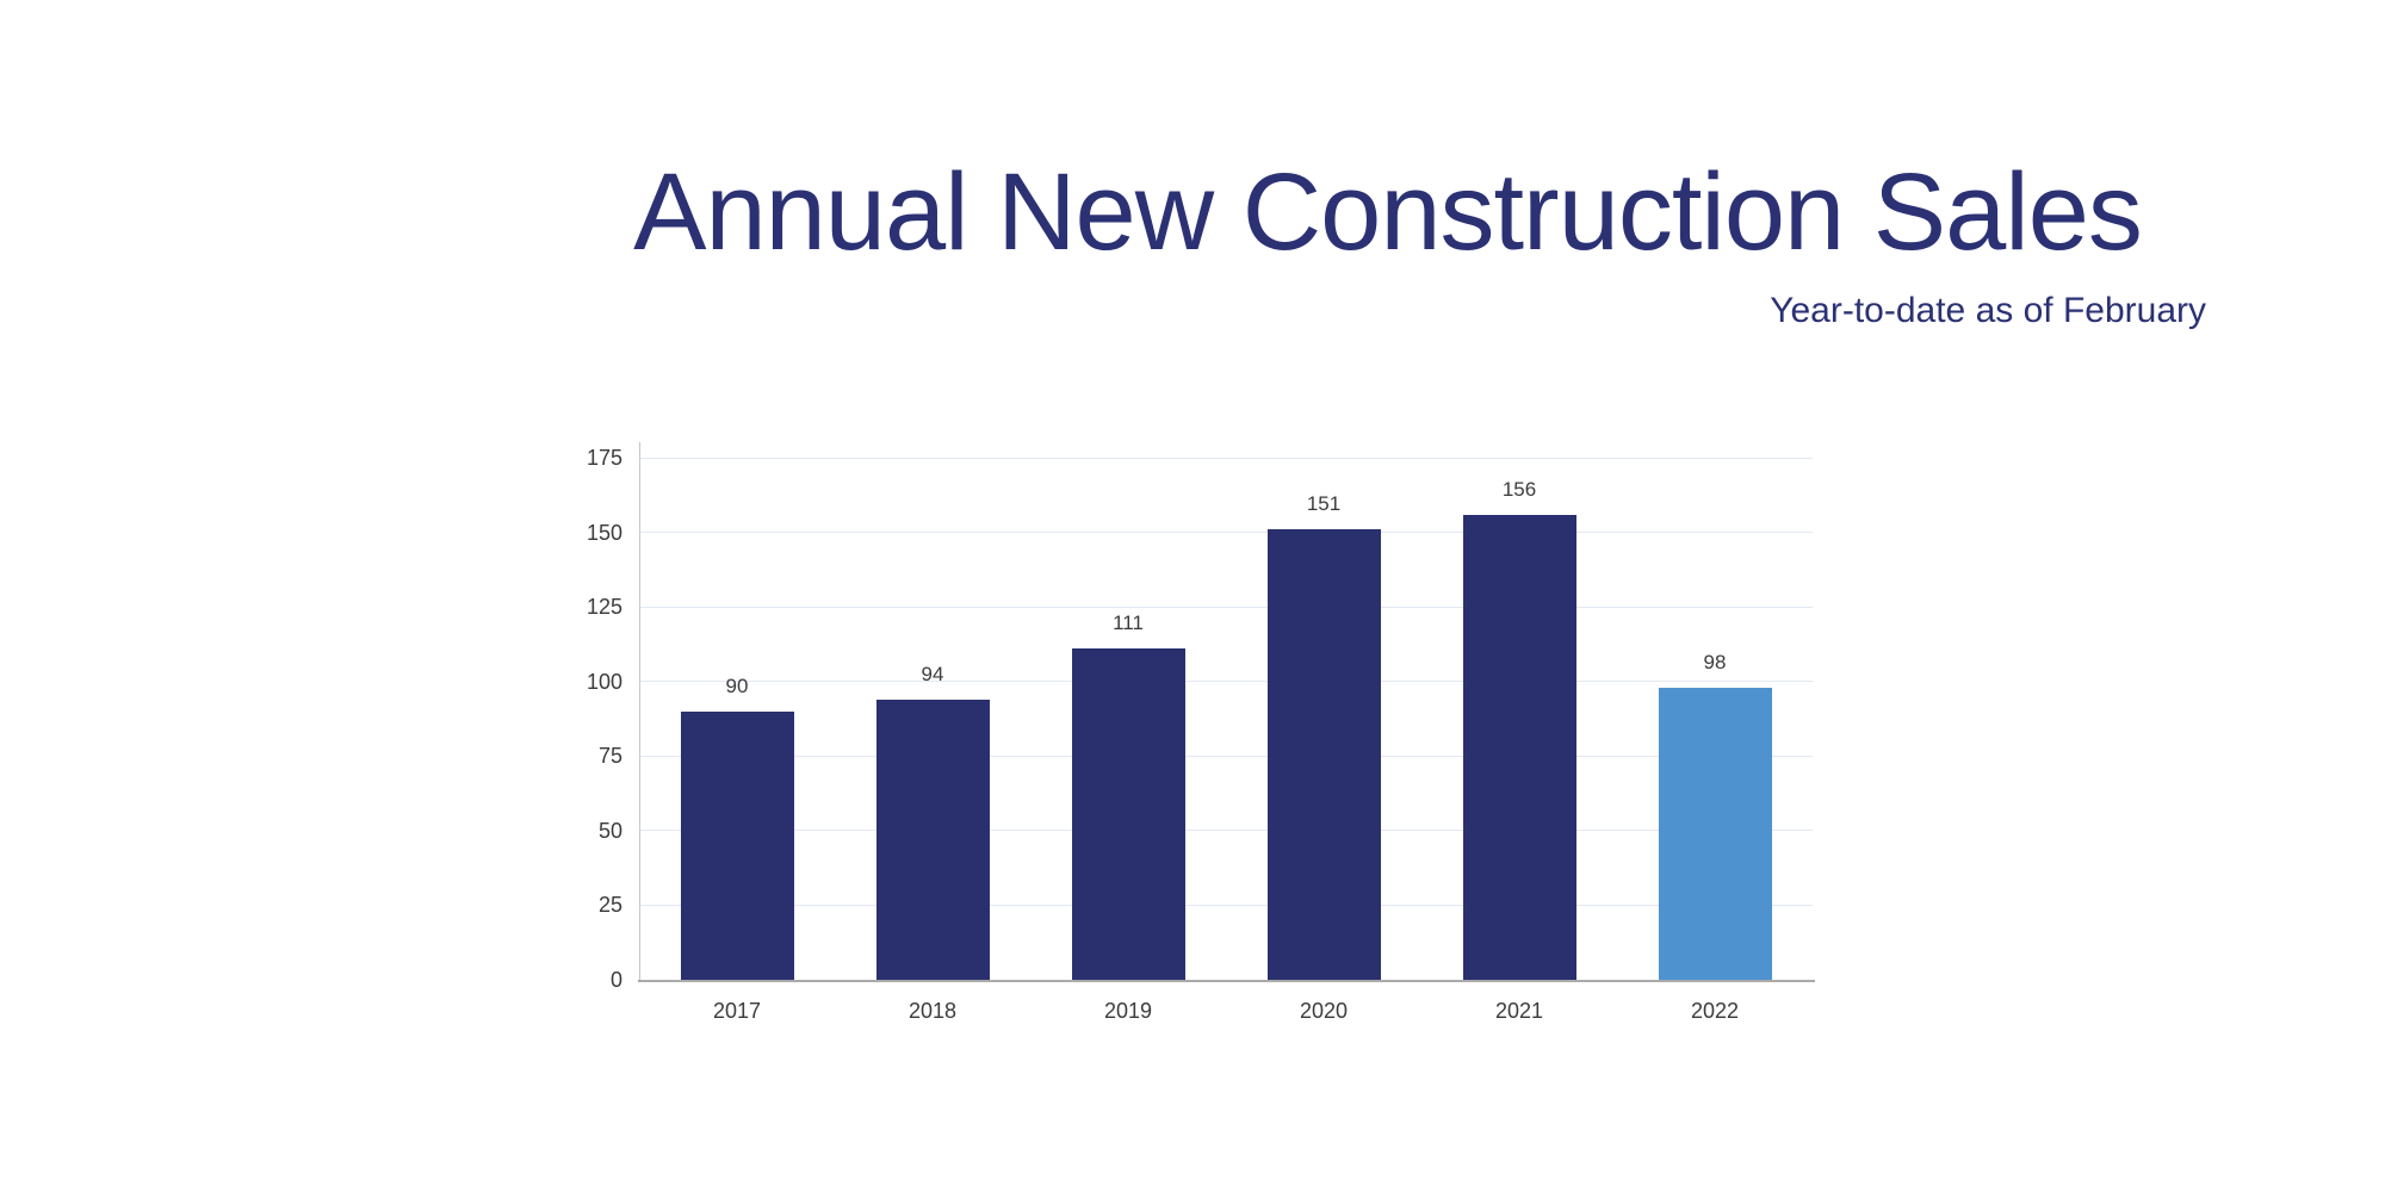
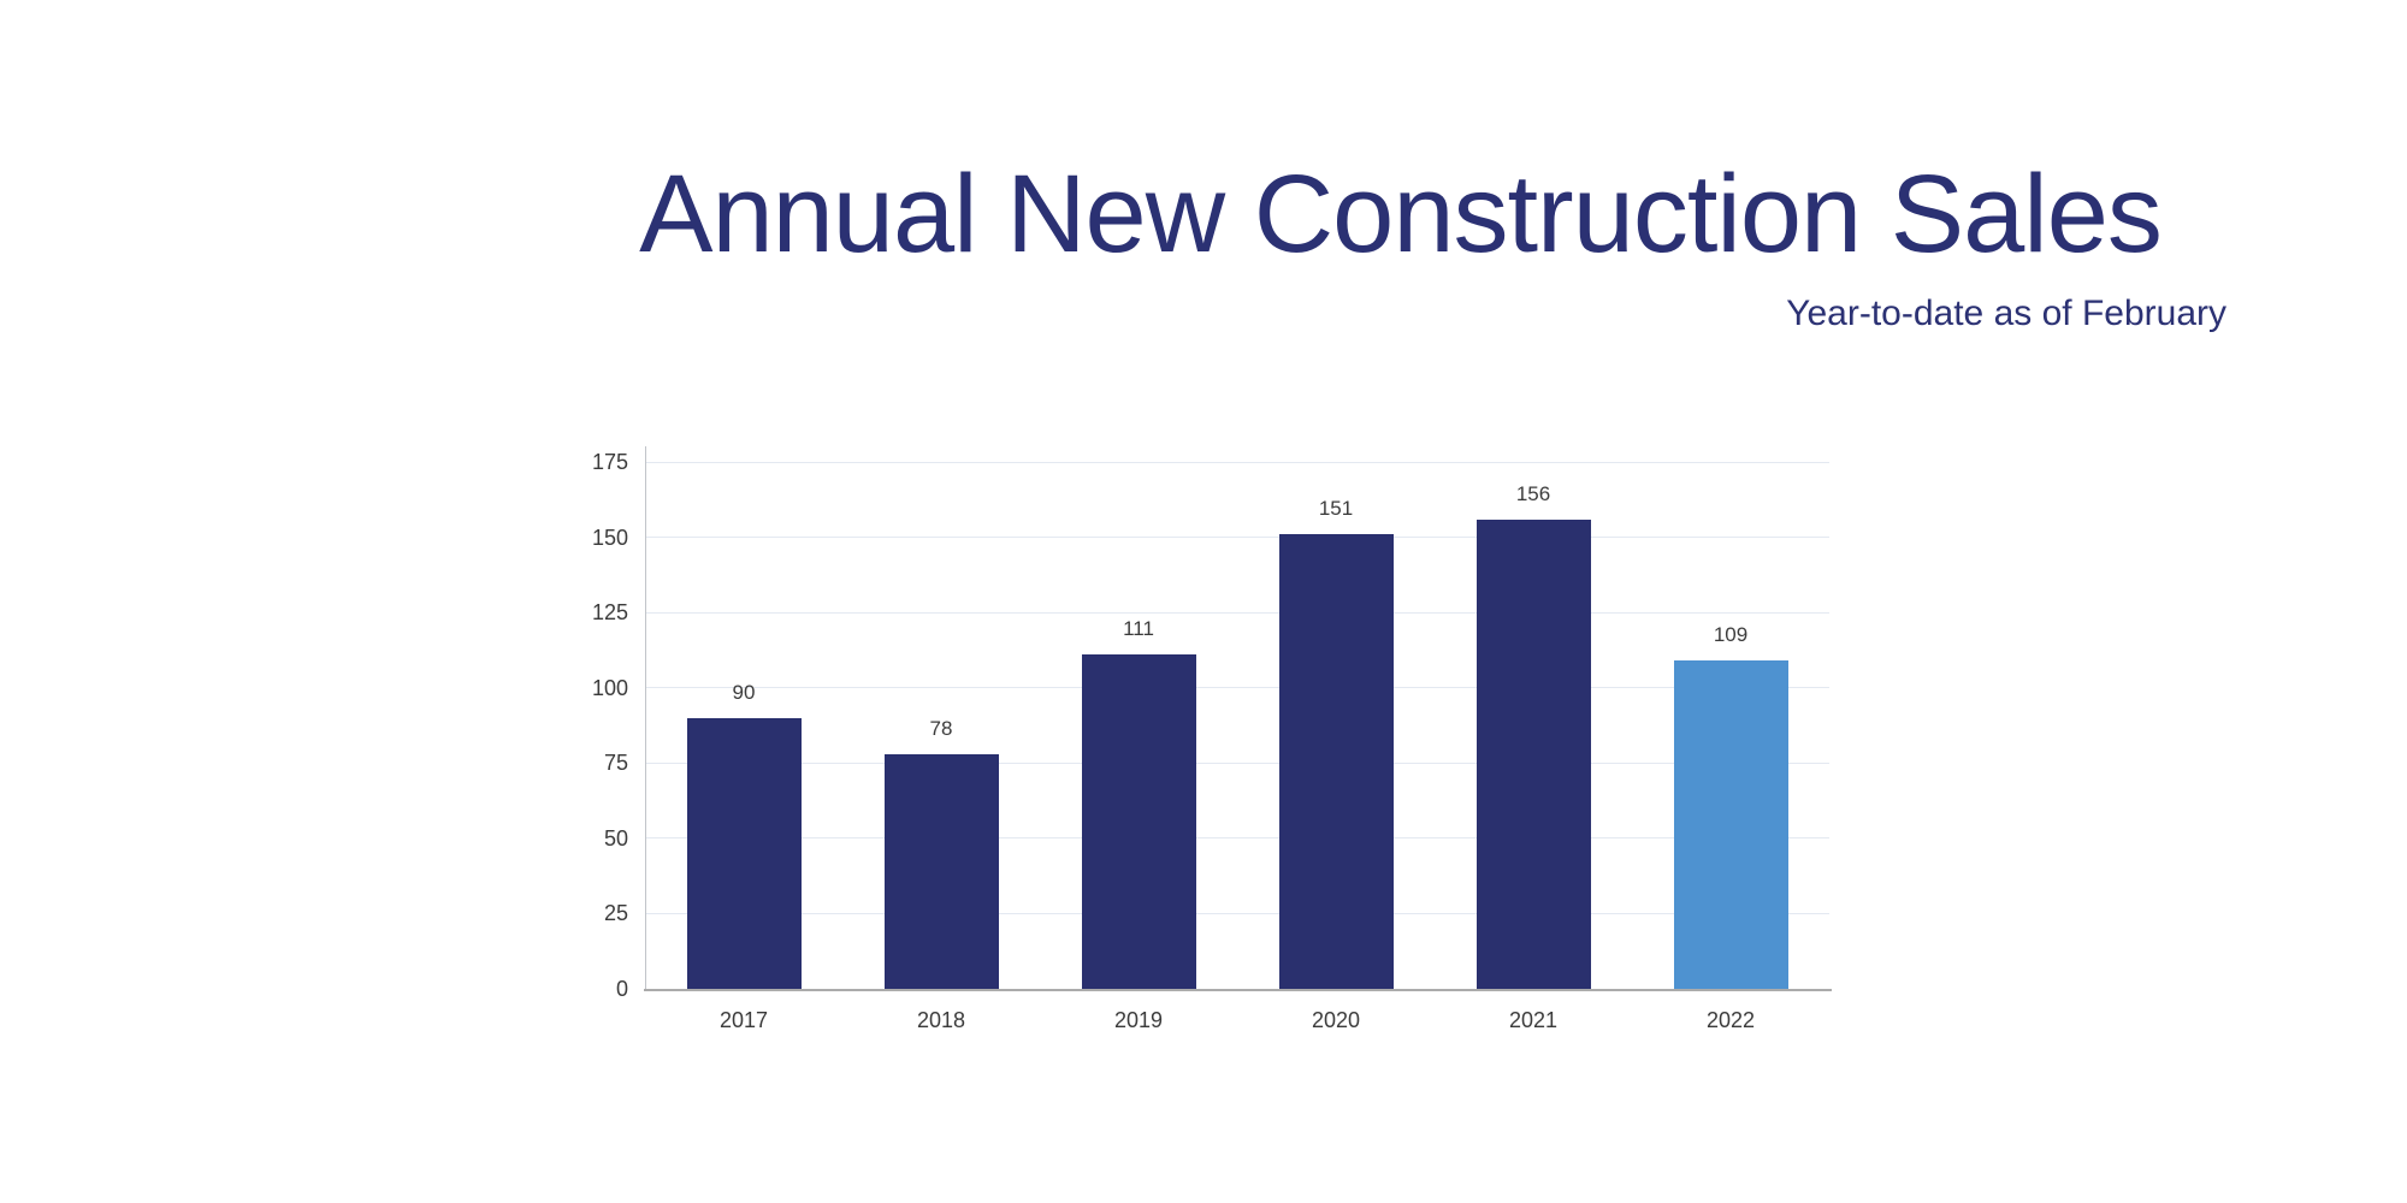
2018: 94 -> 78
2022: 98 -> 109
